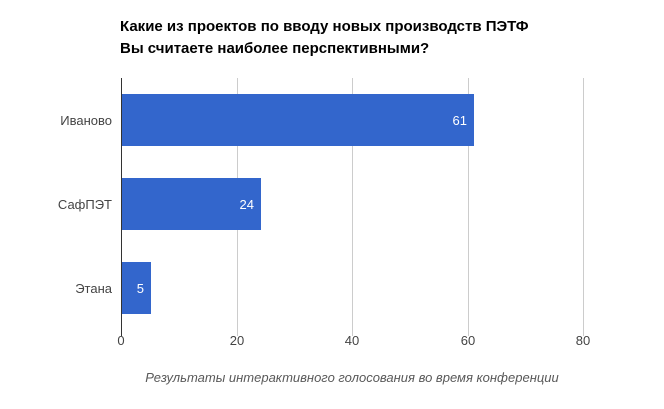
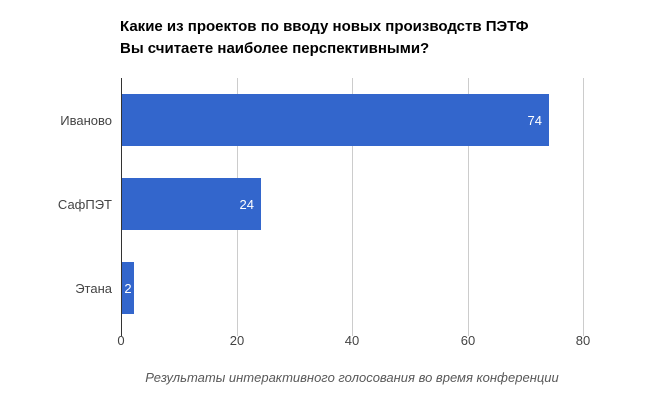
Иваново: 61 -> 74
Этана: 5 -> 2
